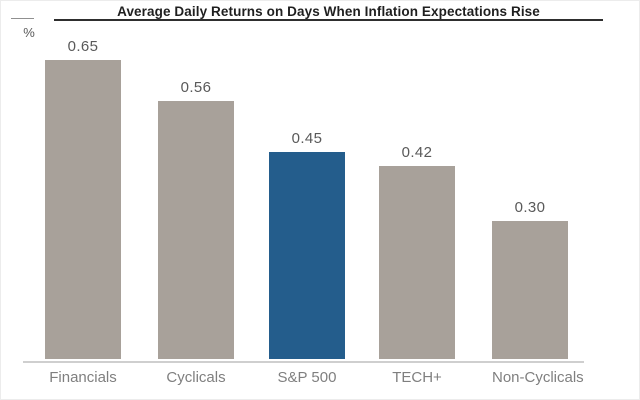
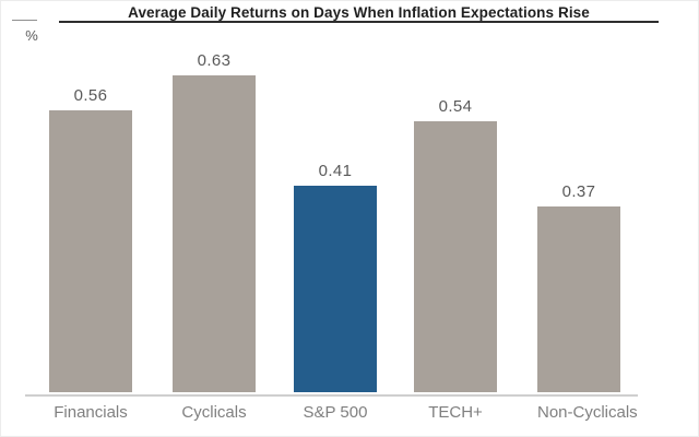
Financials: 0.65 -> 0.56
Cyclicals: 0.56 -> 0.63
S&P 500: 0.45 -> 0.41
TECH+: 0.42 -> 0.54
Non-Cyclicals: 0.30 -> 0.37
